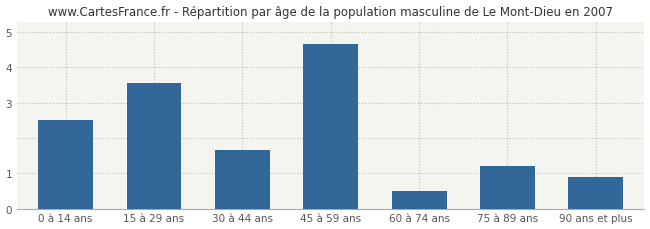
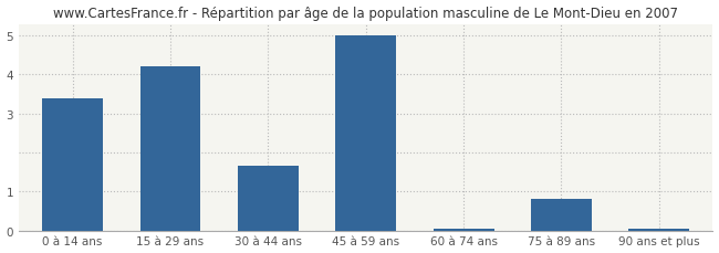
0 à 14 ans: 2.50 -> 3.40
15 à 29 ans: 3.55 -> 4.20
45 à 59 ans: 4.65 -> 5.00
60 à 74 ans: 0.50 -> 0.05
75 à 89 ans: 1.20 -> 0.80
90 ans et plus: 0.90 -> 0.05
